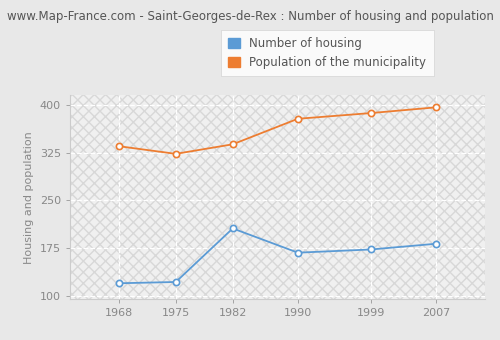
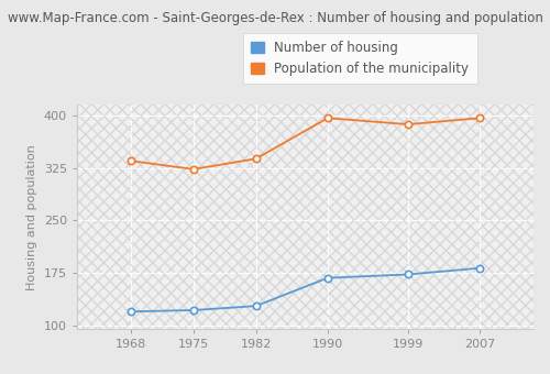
Number of housing/1982: 206 -> 128
Population of the municipality/1990: 378 -> 396
